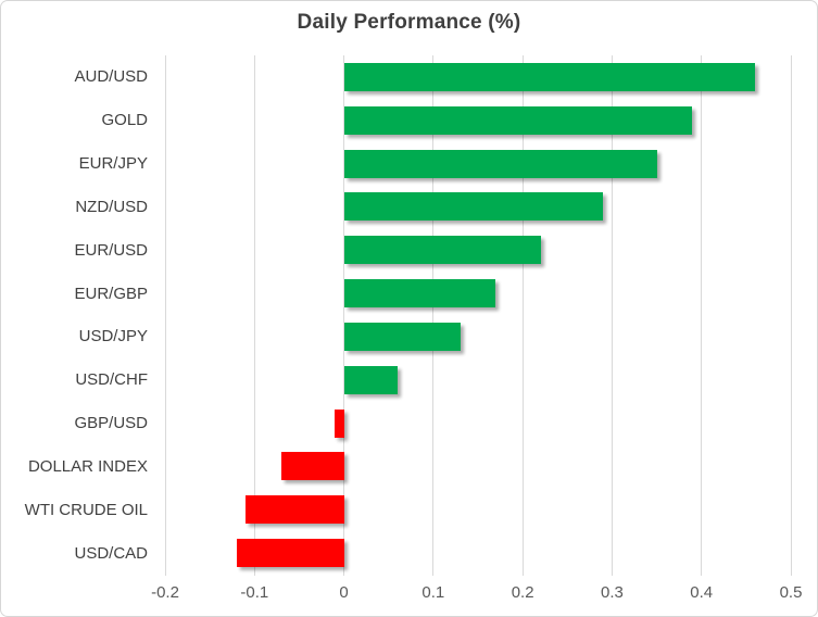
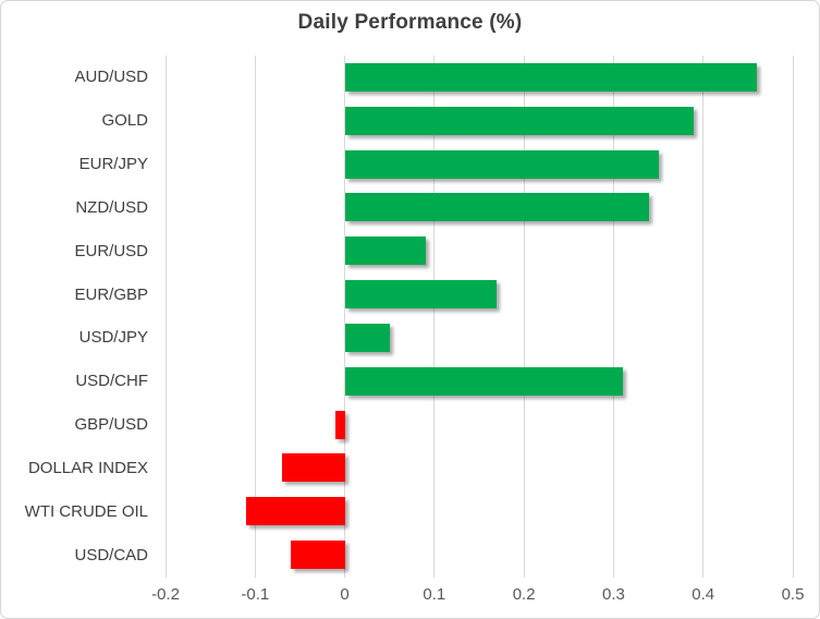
NZD/USD: 0.29 -> 0.34
EUR/USD: 0.22 -> 0.09
USD/JPY: 0.13 -> 0.05
USD/CHF: 0.06 -> 0.31
USD/CAD: -0.12 -> -0.06
